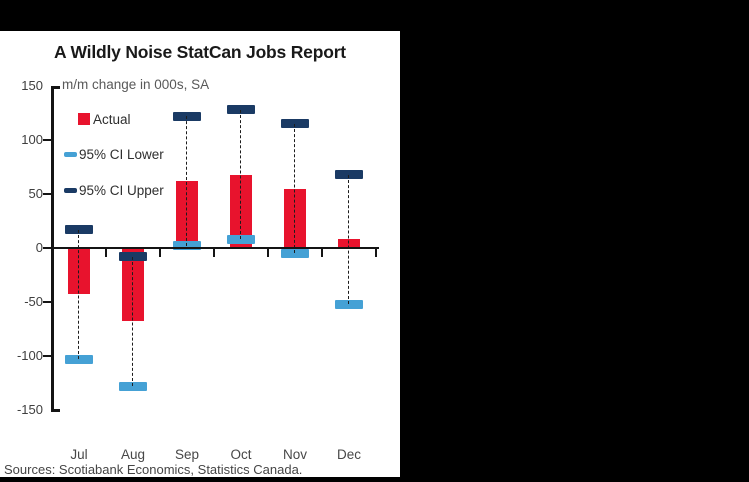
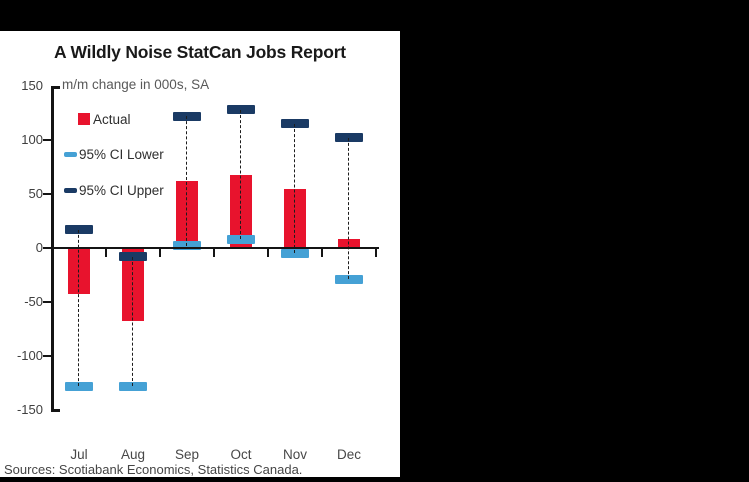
95% CI Lower/Jul: -103 -> -128
95% CI Lower/Dec: -52 -> -29
95% CI Upper/Dec: 68 -> 102
